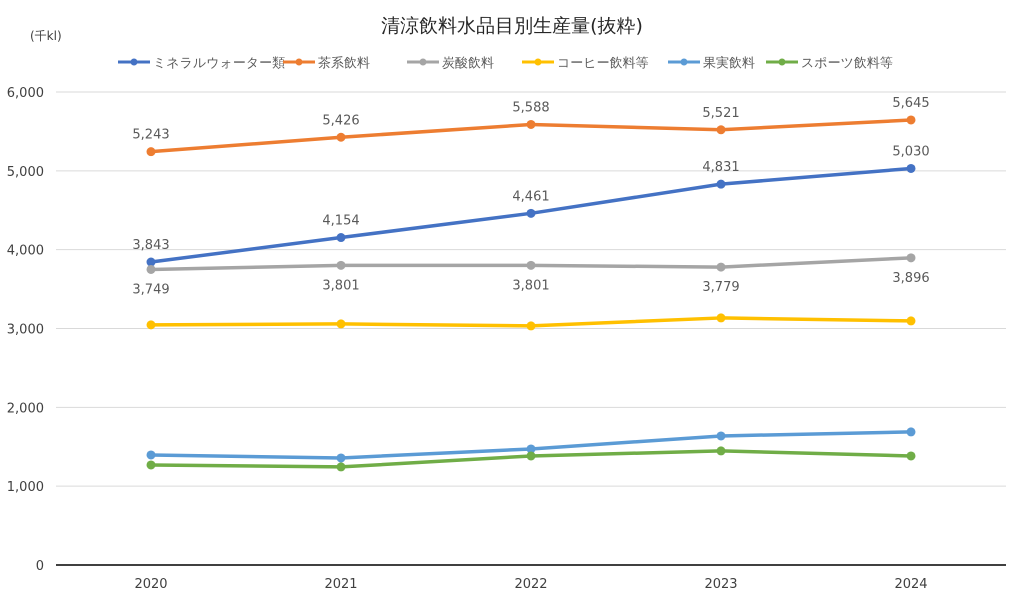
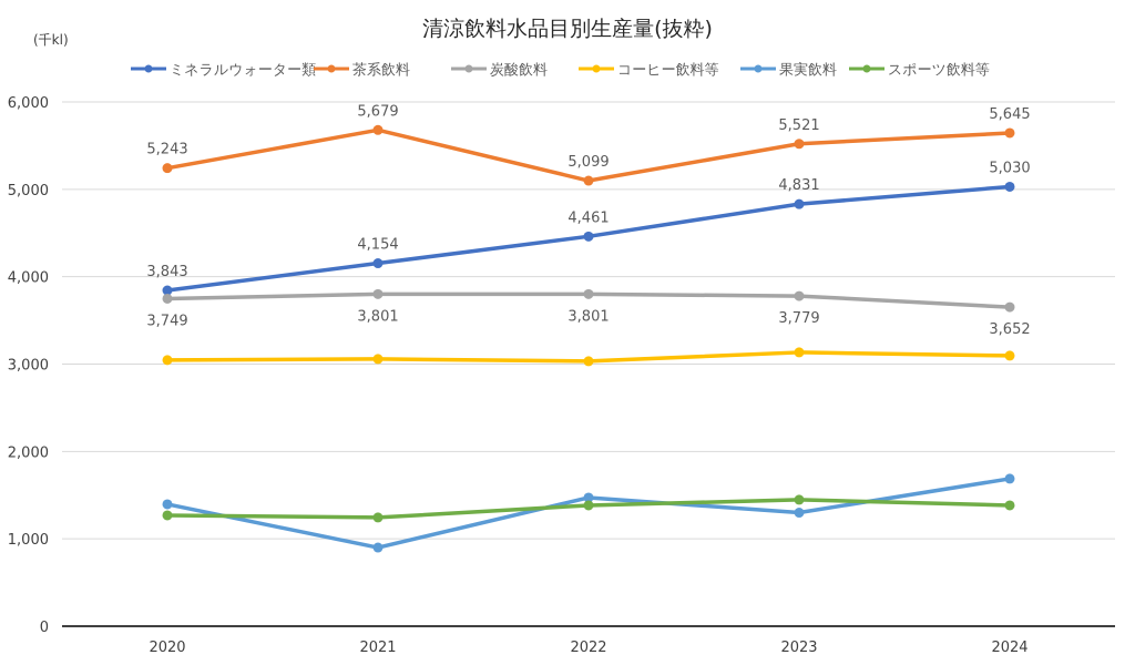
茶系飲料/2021: 5,426 -> 5,679
果実飲料/2021: 1400 -> 900
茶系飲料/2022: 5,588 -> 5,099
果実飲料/2023: 1600 -> 1300
炭酸飲料/2024: 3,896 -> 3,652
